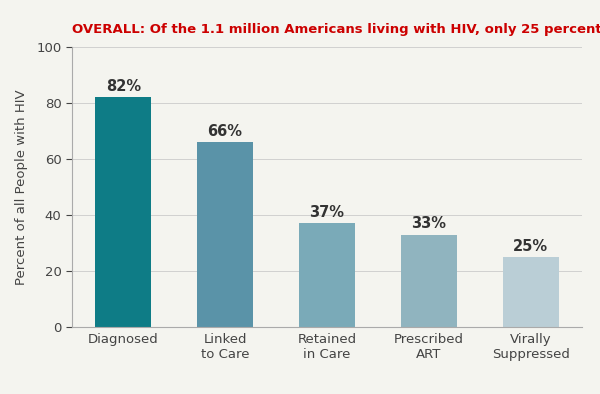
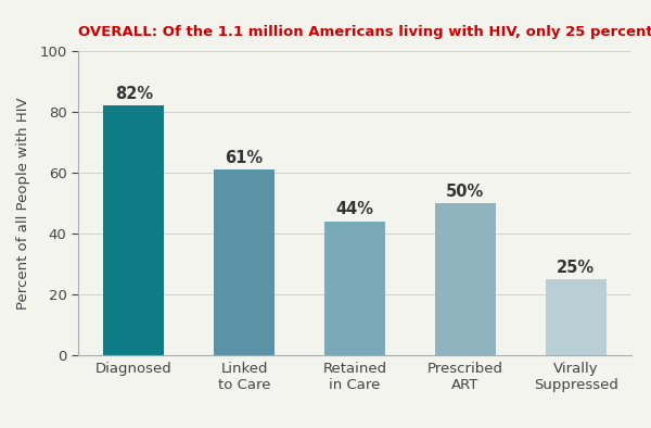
Linked to Care: 66% -> 61%
Retained in Care: 37% -> 44%
Prescribed ART: 33% -> 50%
